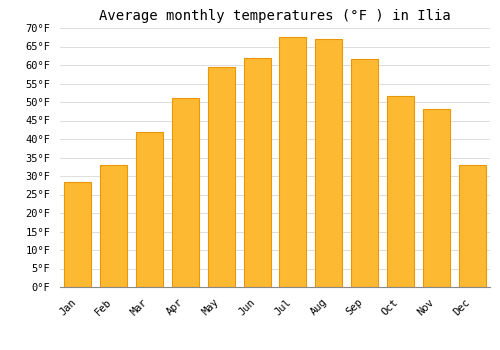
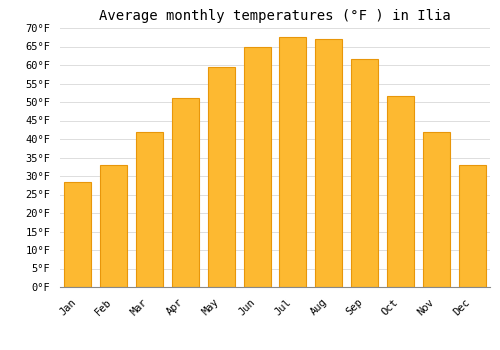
Jun: 62.0°F -> 65.0°F
Nov: 48.0°F -> 42.0°F
